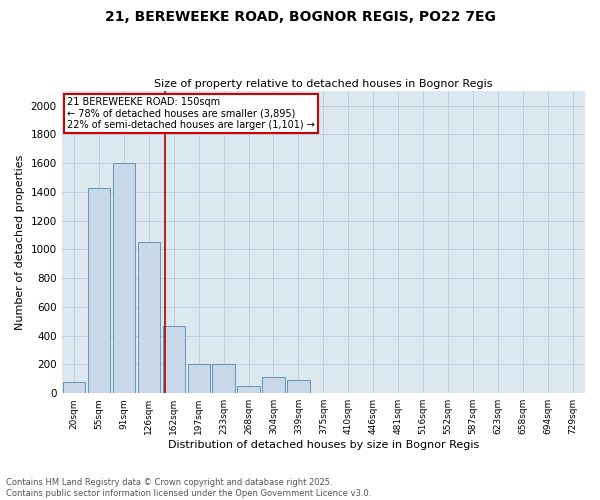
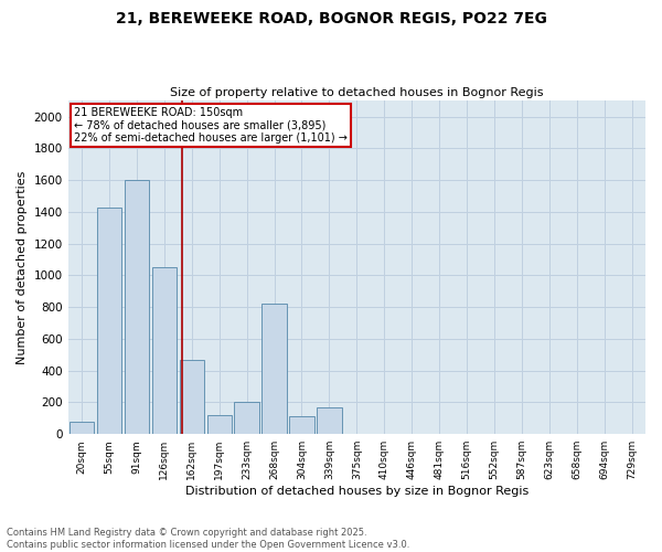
197sqm: 200 -> 120
268sqm: 50 -> 820
339sqm: 90 -> 170
